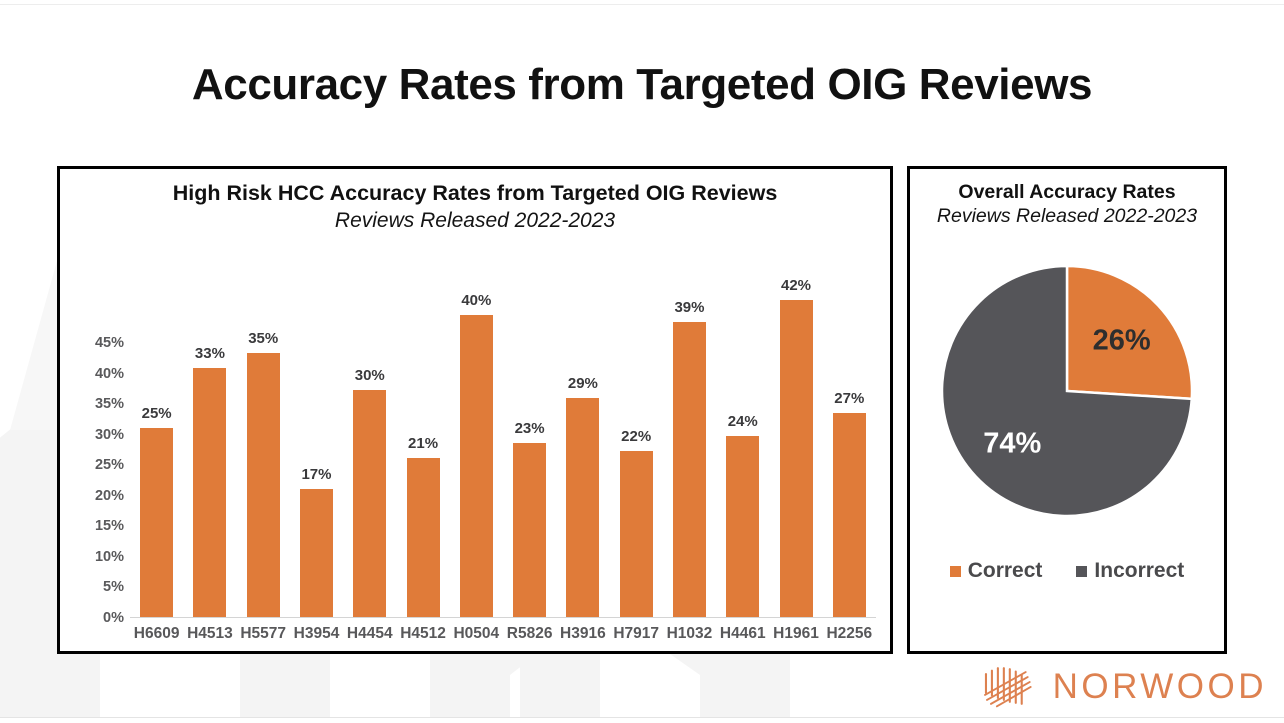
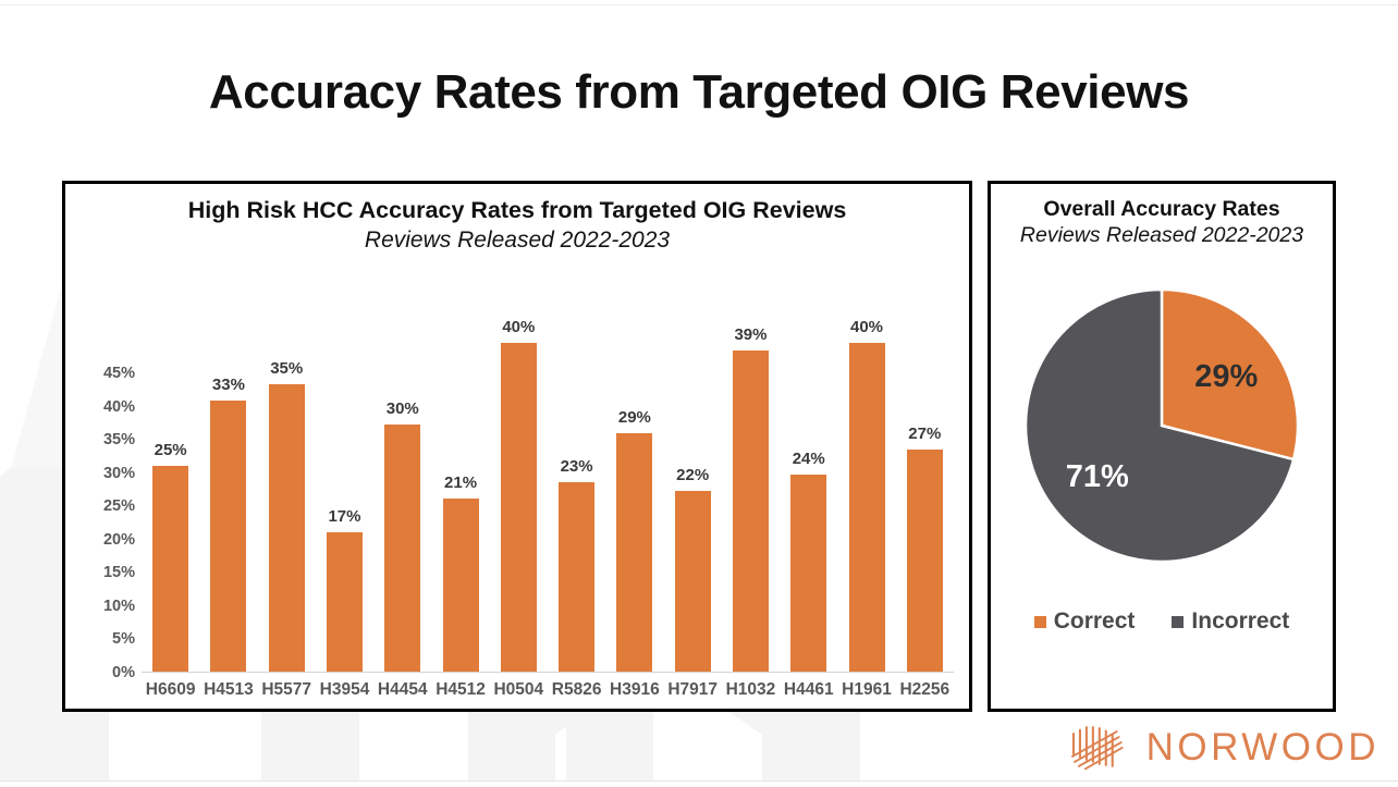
High Risk HCC Accuracy Rates from Targeted OIG Reviews/H1961: 42% -> 40%
Overall Accuracy Rates/Correct: 26% -> 29%
Overall Accuracy Rates/Incorrect: 74% -> 71%
